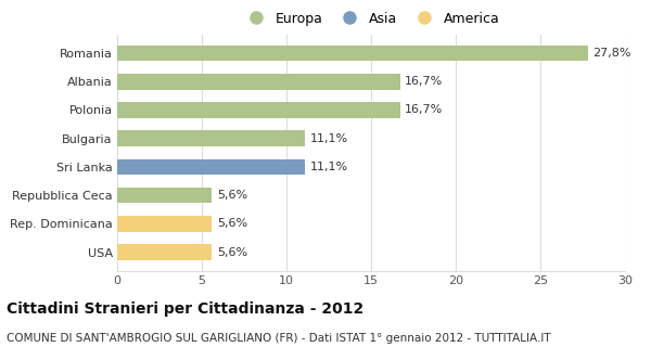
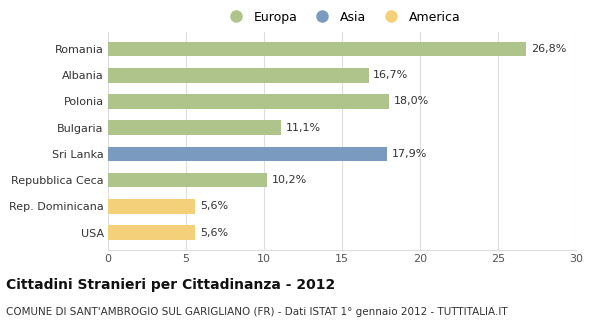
Romania: 27,8% -> 26,8%
Polonia: 16,7% -> 18,0%
Sri Lanka: 11,1% -> 17,9%
Repubblica Ceca: 5,6% -> 10,2%
